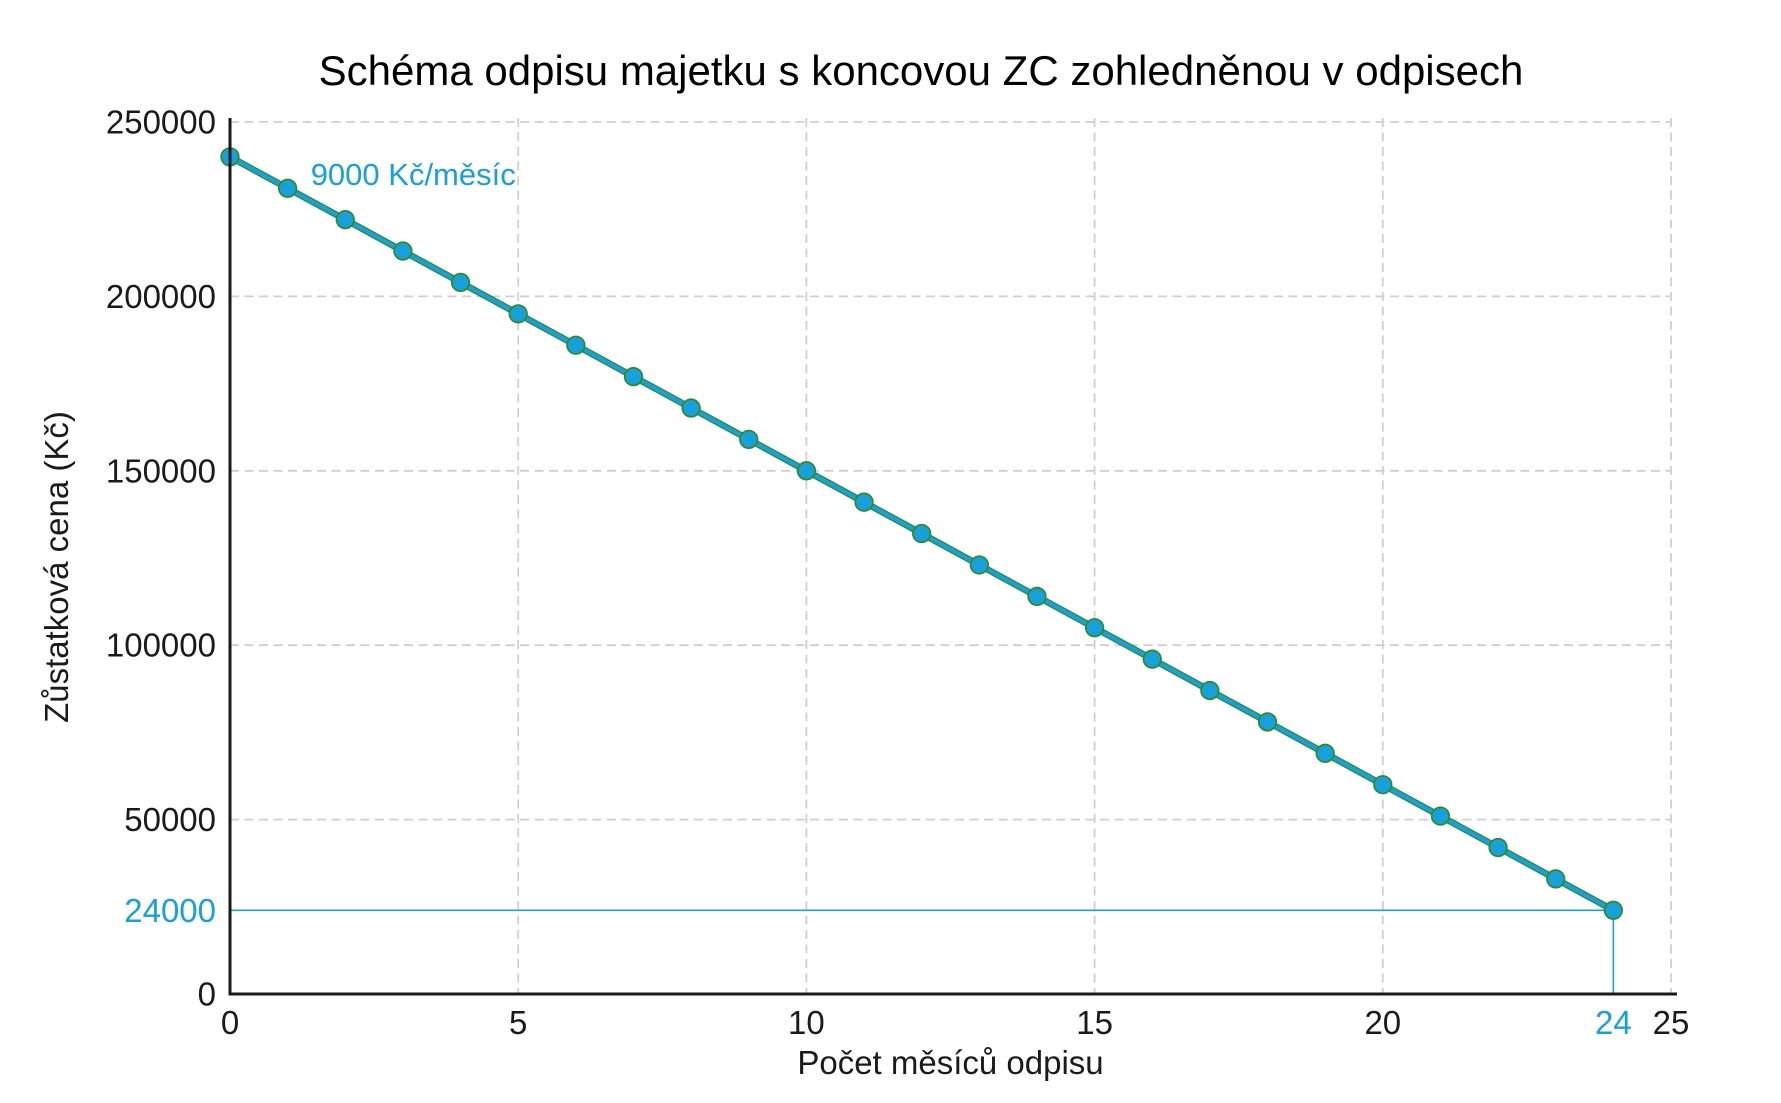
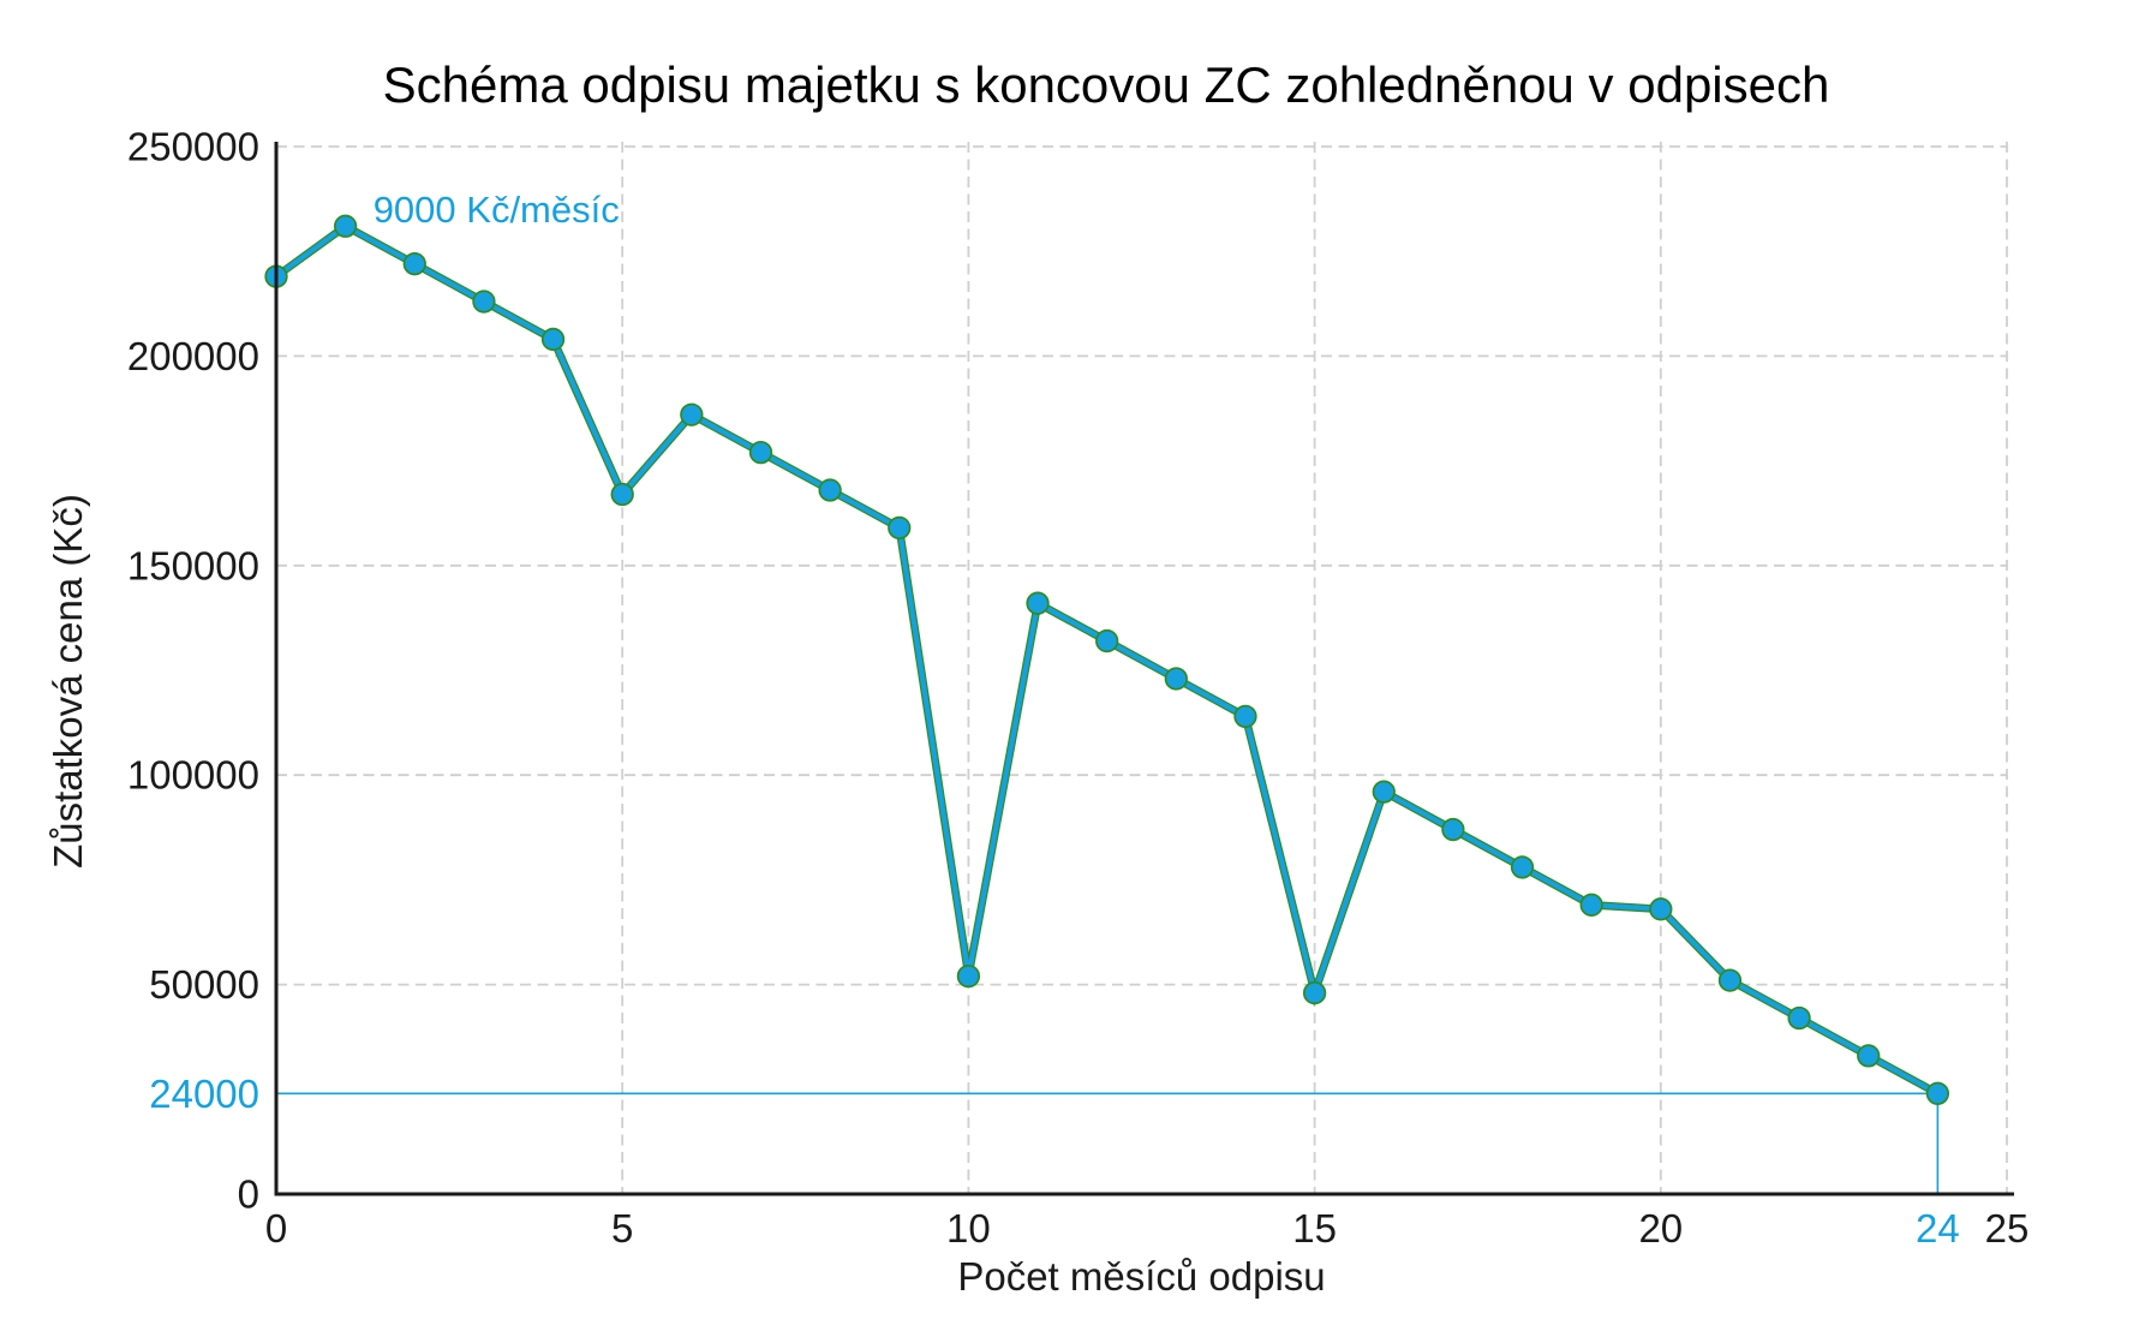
0: 240000 -> 219000
5: 195000 -> 167000
10: 150000 -> 52000
15: 105000 -> 48000
20: 60000 -> 68000
